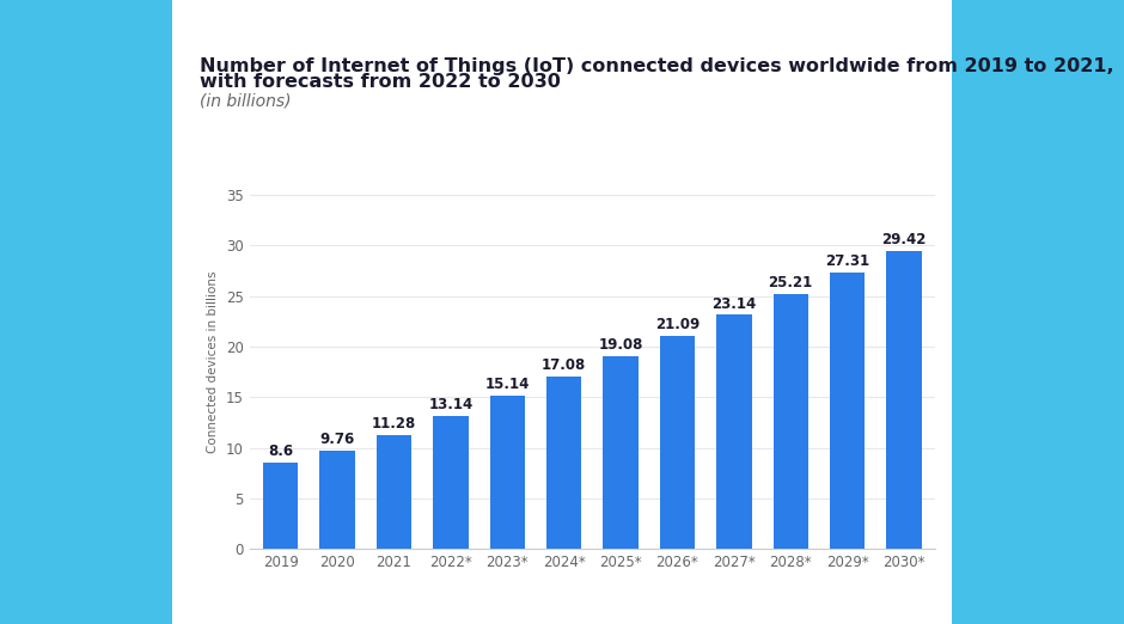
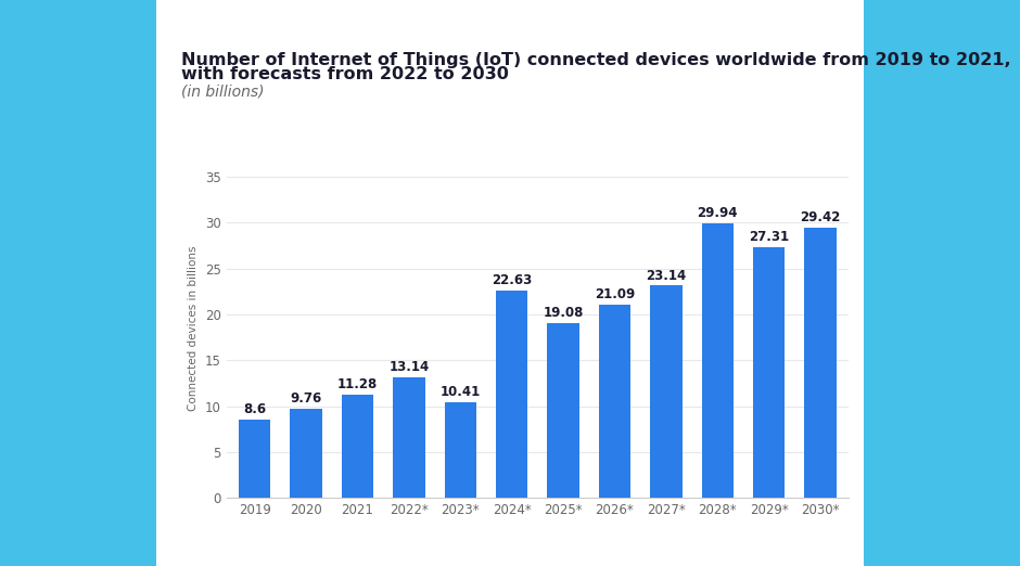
2023*: 15.14 -> 10.41
2024*: 17.08 -> 22.63
2028*: 25.21 -> 29.94
